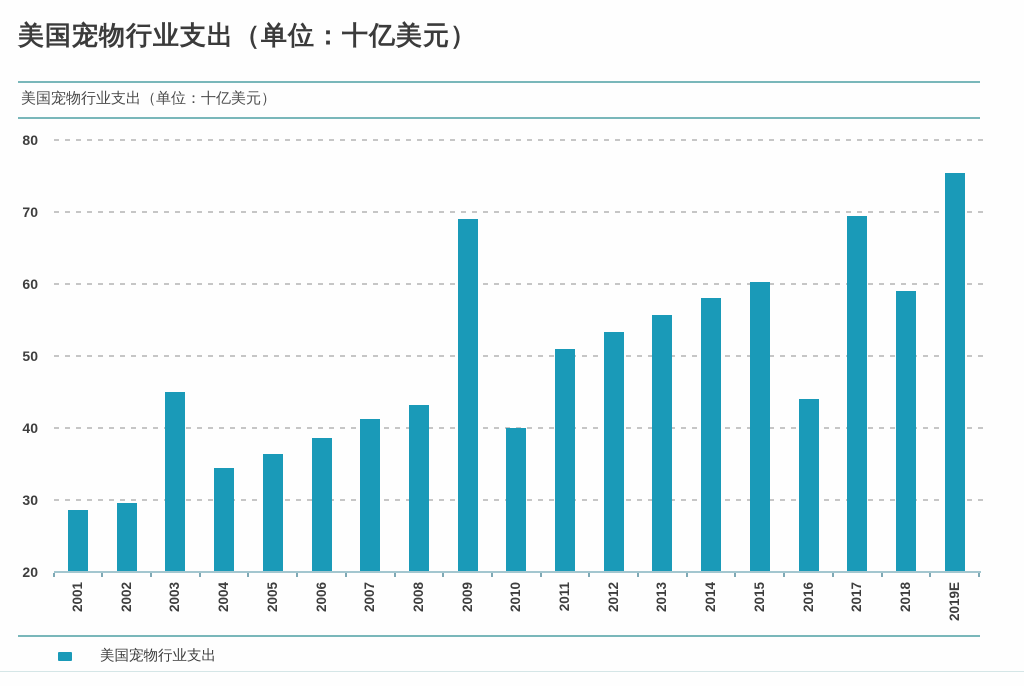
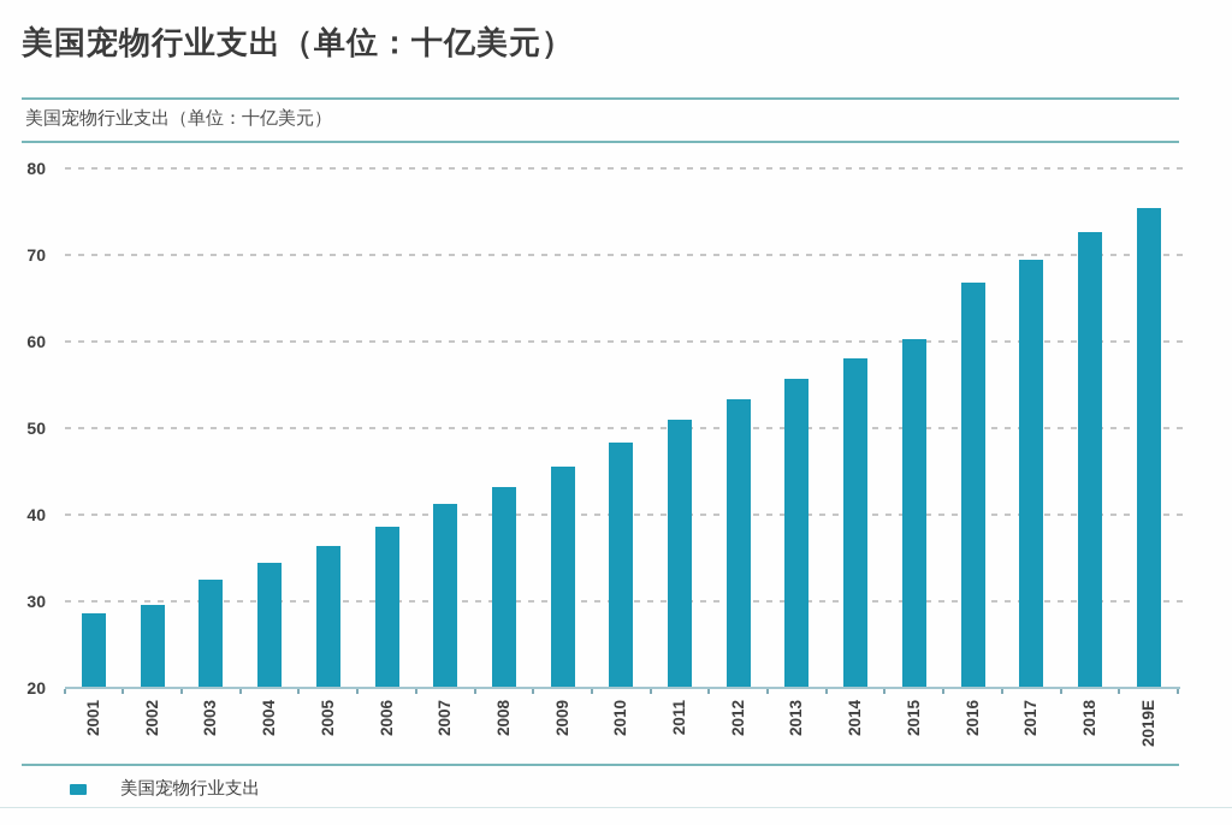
2003: 45 -> 32
2009: 69 -> 46
2010: 40 -> 48
2016: 44 -> 67
2018: 59 -> 73
